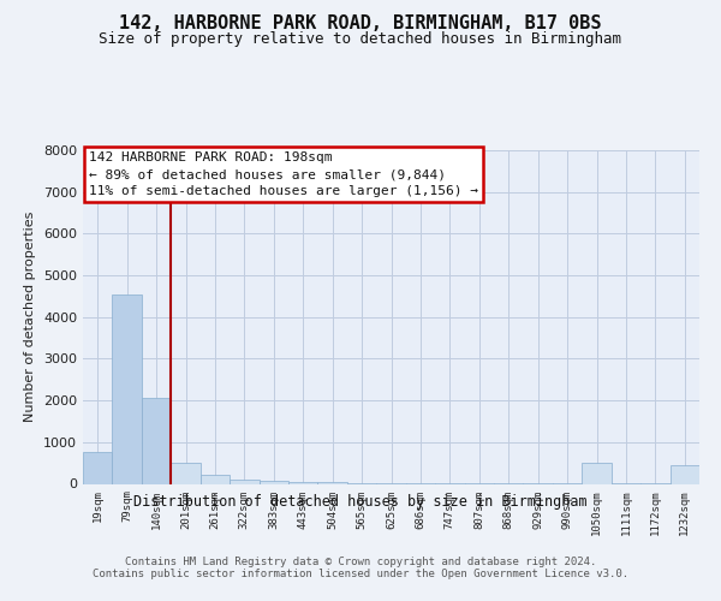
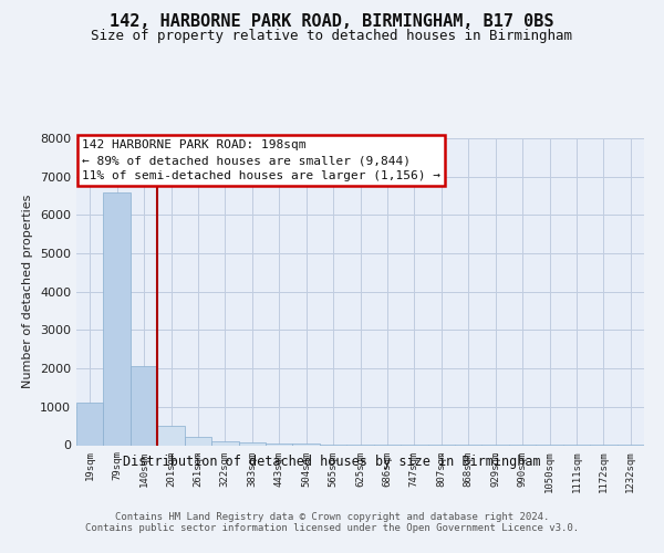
19sqm: 750 -> 1100
79sqm: 4550 -> 6600
1050sqm: 500 -> 0
1232sqm: 450 -> 0
